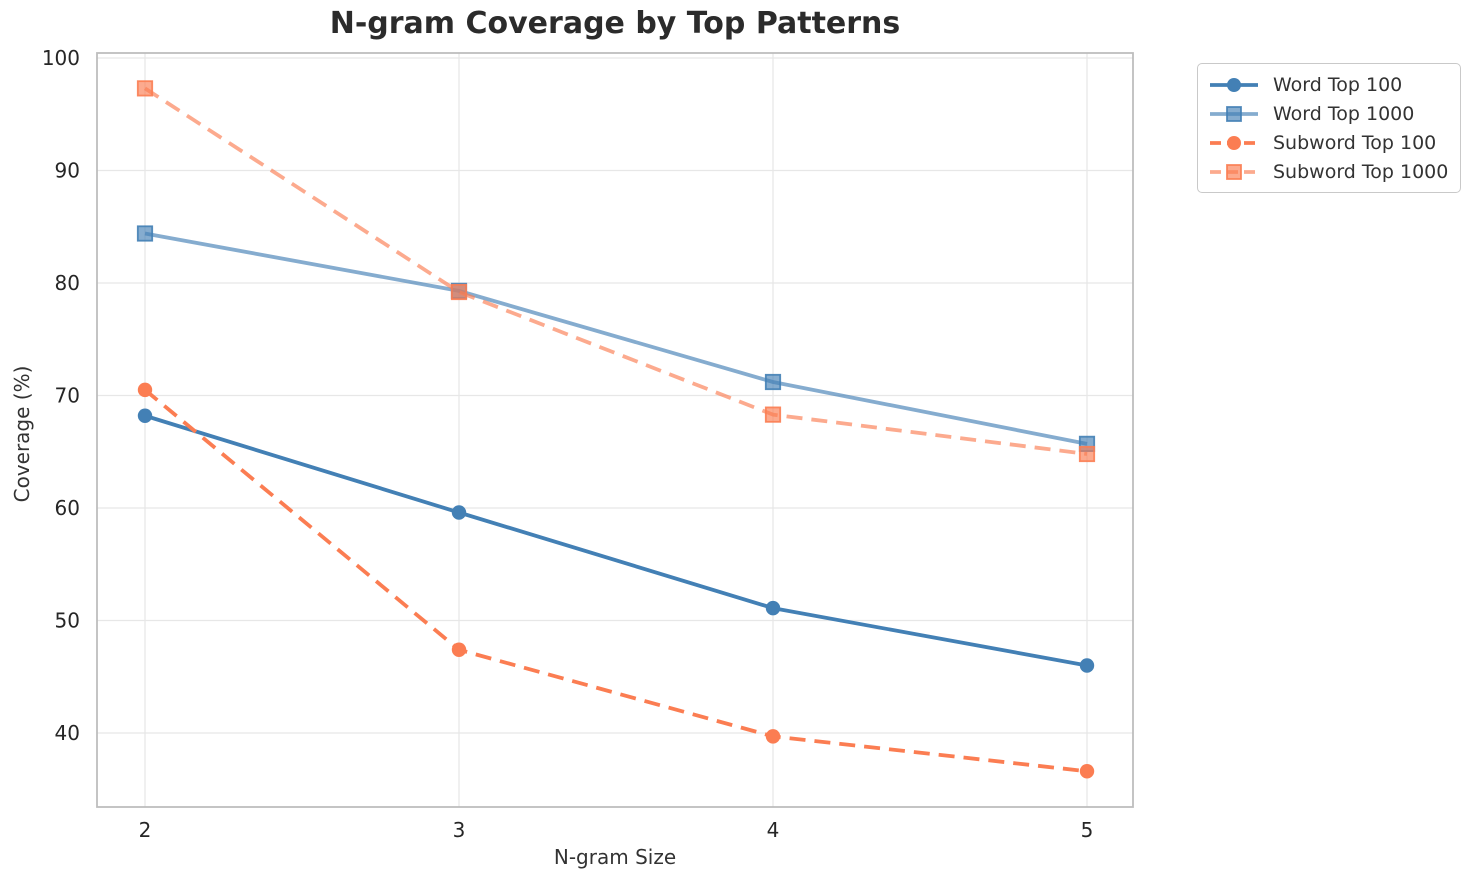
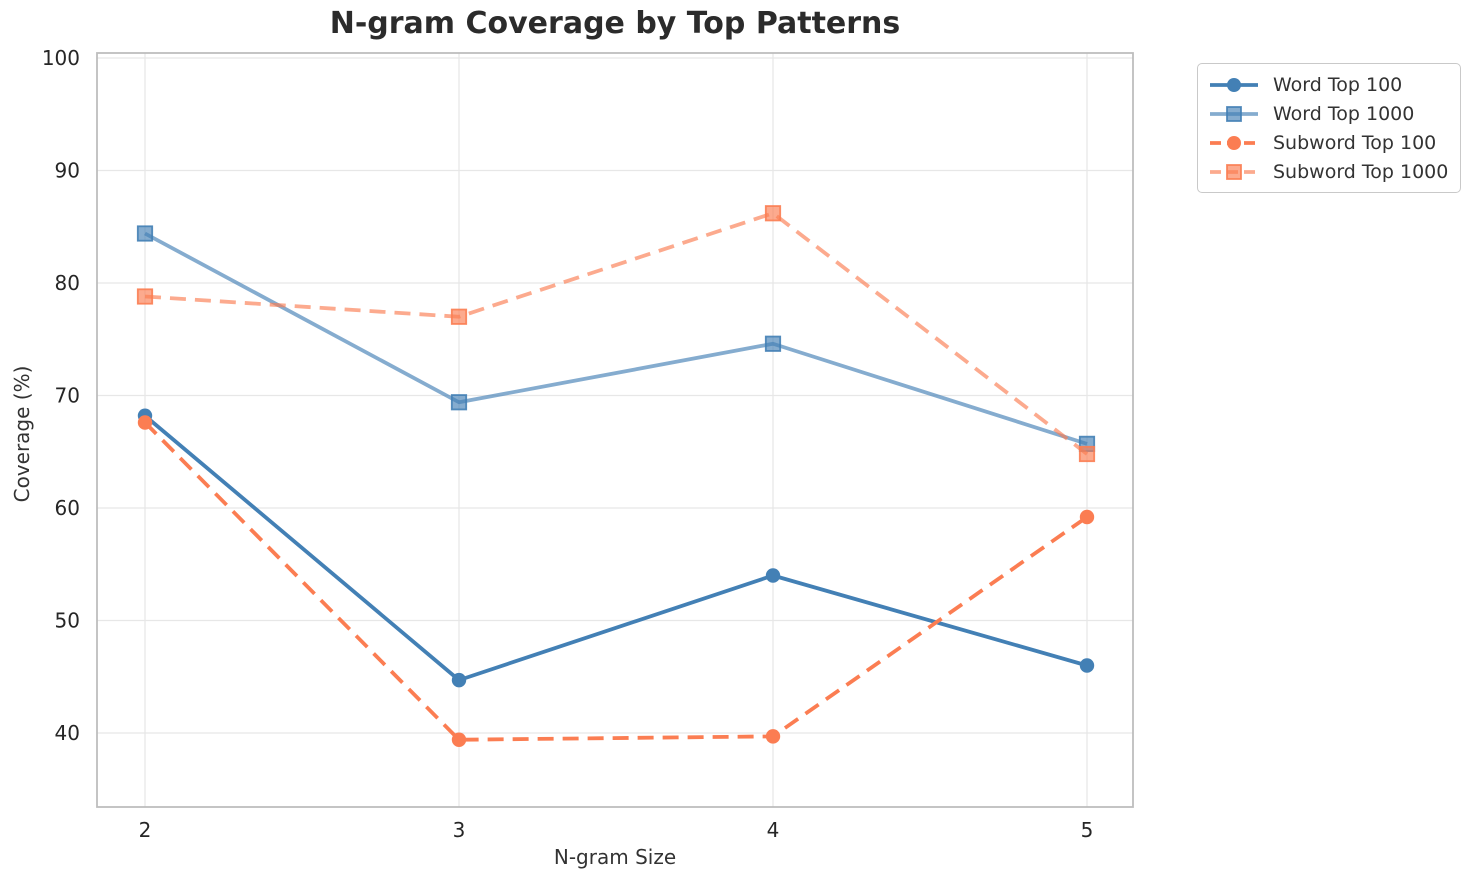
Subword Top 100/2: 70.5 -> 67.6
Subword Top 1000/2: 97.3 -> 78.8
Word Top 100/3: 59.6 -> 44.7
Word Top 1000/3: 79.3 -> 69.4
Subword Top 100/3: 47.4 -> 39.4
Subword Top 1000/3: 79.2 -> 77.0
Word Top 100/4: 51.1 -> 54.0
Word Top 1000/4: 71.2 -> 74.6
Subword Top 1000/4: 68.3 -> 86.2
Subword Top 100/5: 36.6 -> 59.2
